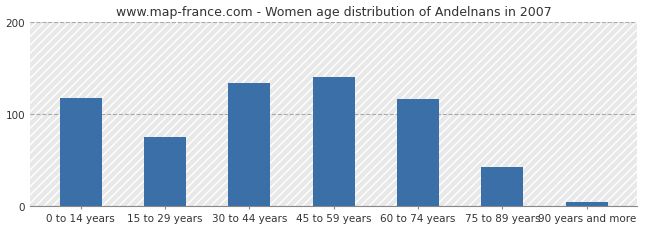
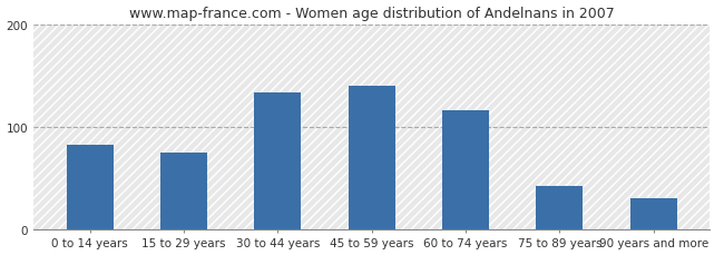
0 to 14 years: 117 -> 82
90 years and more: 4 -> 30
